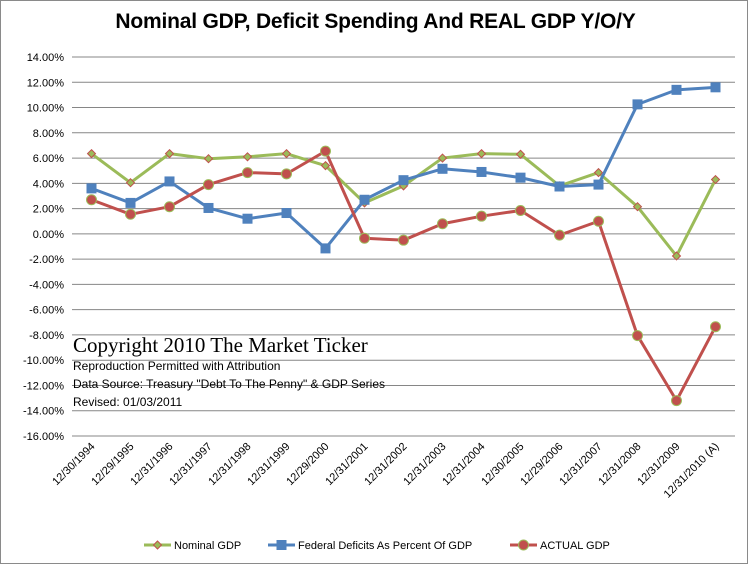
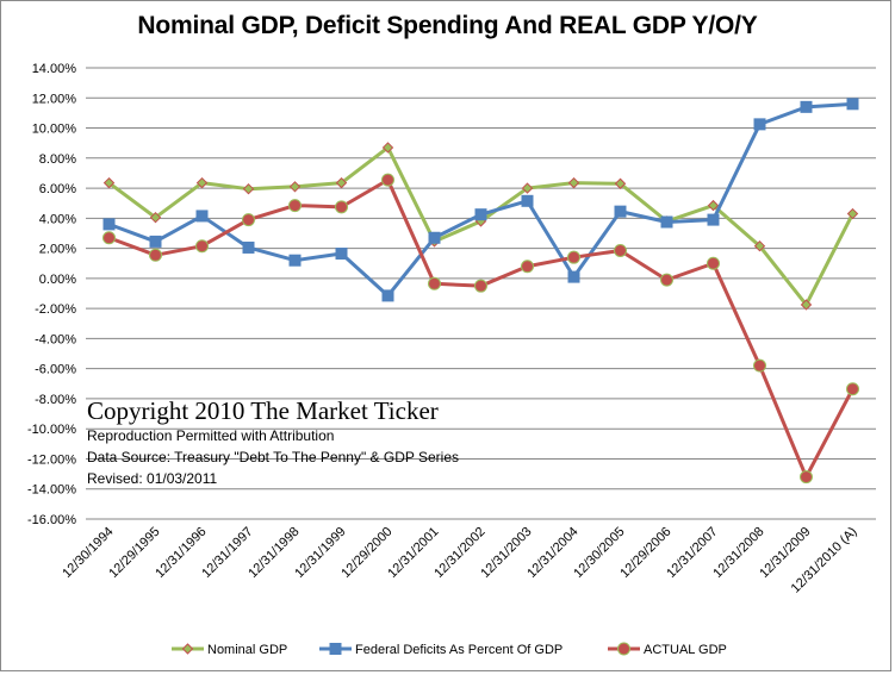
Nominal GDP/12/29/2000: 5.4% -> 8.7%
Federal Deficits As Percent Of GDP/12/31/2004: 4.9% -> 0.1%
ACTUAL GDP/12/31/2008: -8.1% -> -5.8%
